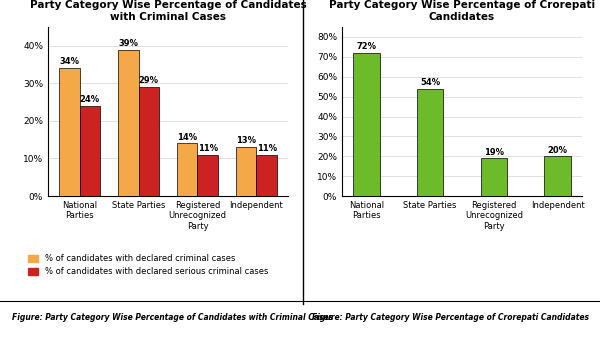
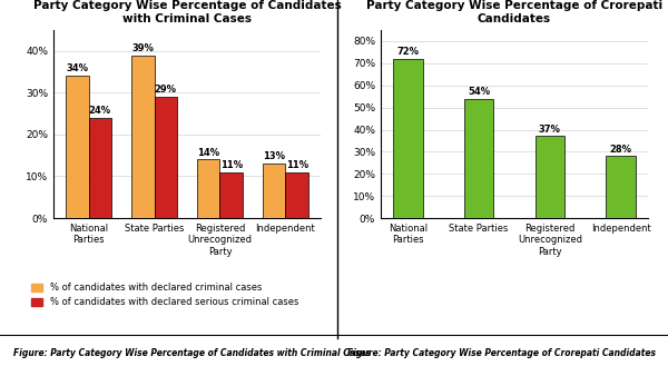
Party Category Wise Percentage of Crorepati Candidates/Registered Unrecognized Party: 19% -> 37%
Party Category Wise Percentage of Crorepati Candidates/Independent: 20% -> 28%
